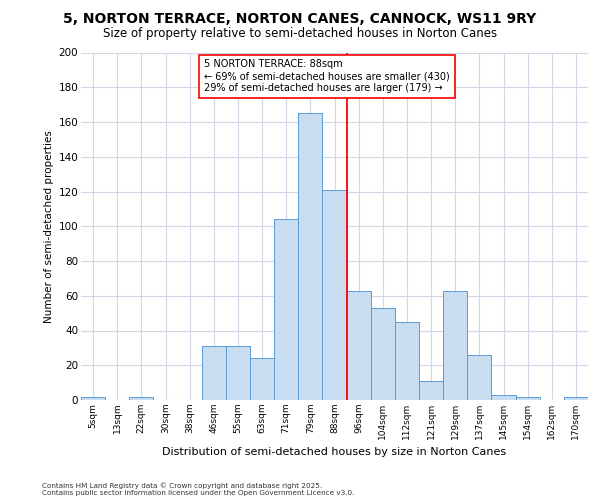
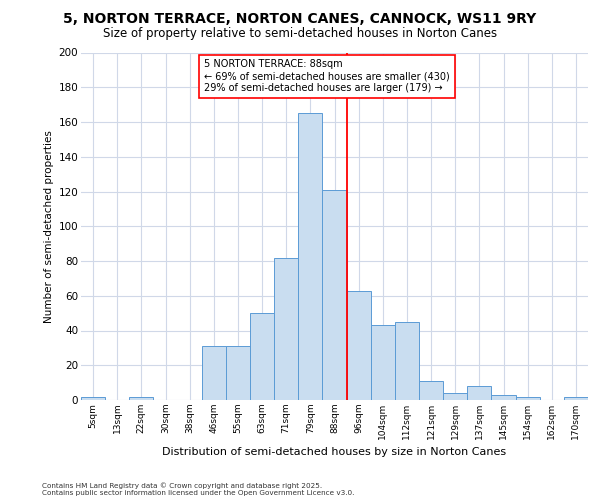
63sqm: 24 -> 50
71sqm: 104 -> 82
104sqm: 53 -> 43
129sqm: 63 -> 4
137sqm: 26 -> 8
